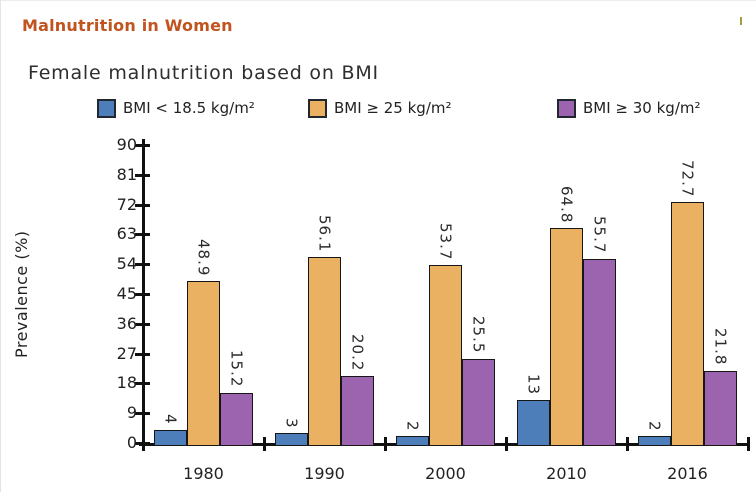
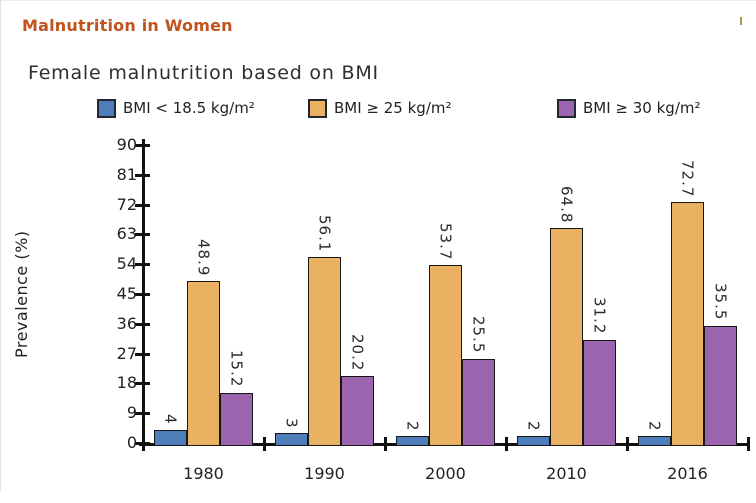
BMI < 18.5 kg/m²/2010: 13 -> 2
BMI ≥ 30 kg/m²/2010: 55.7 -> 31.2
BMI ≥ 30 kg/m²/2016: 21.8 -> 35.5
